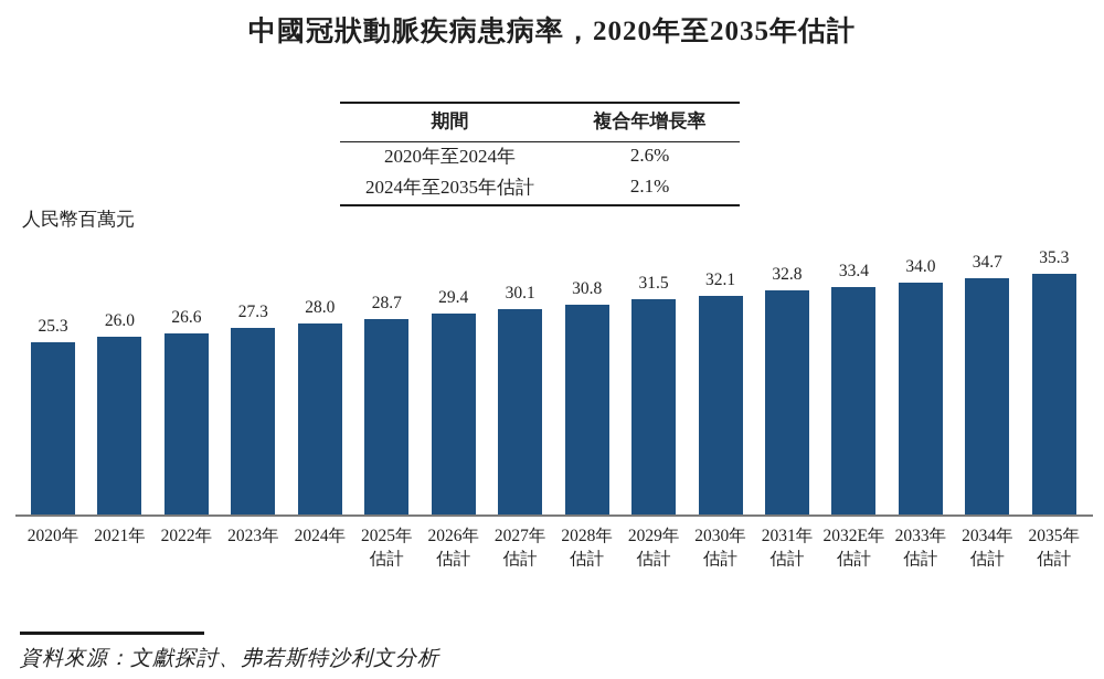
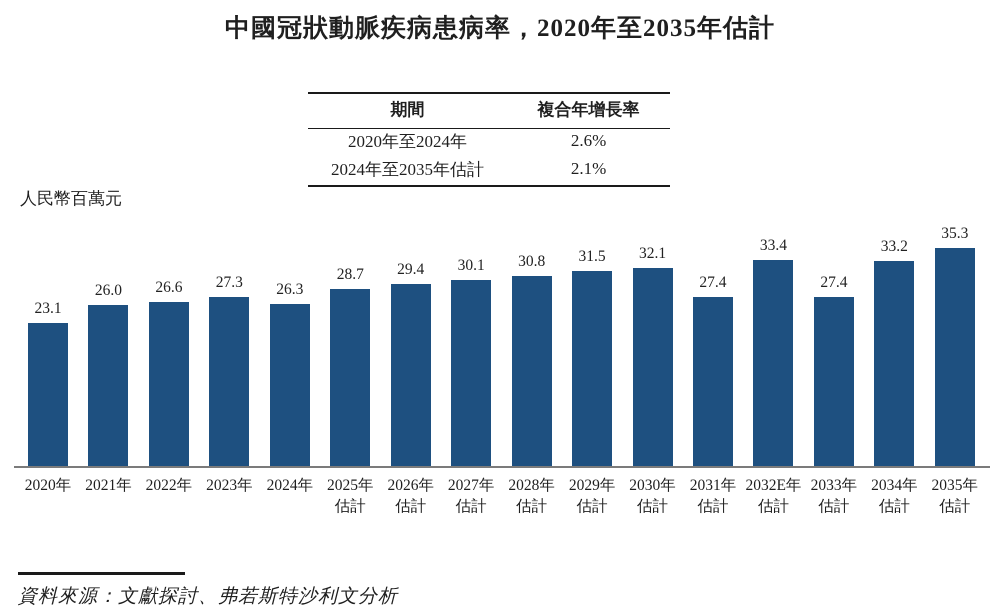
2020年: 25.3 -> 23.1
2024年: 28.0 -> 26.3
2031年估計: 32.8 -> 27.4
2033年估計: 34.0 -> 27.4
2034年估計: 34.7 -> 33.2
